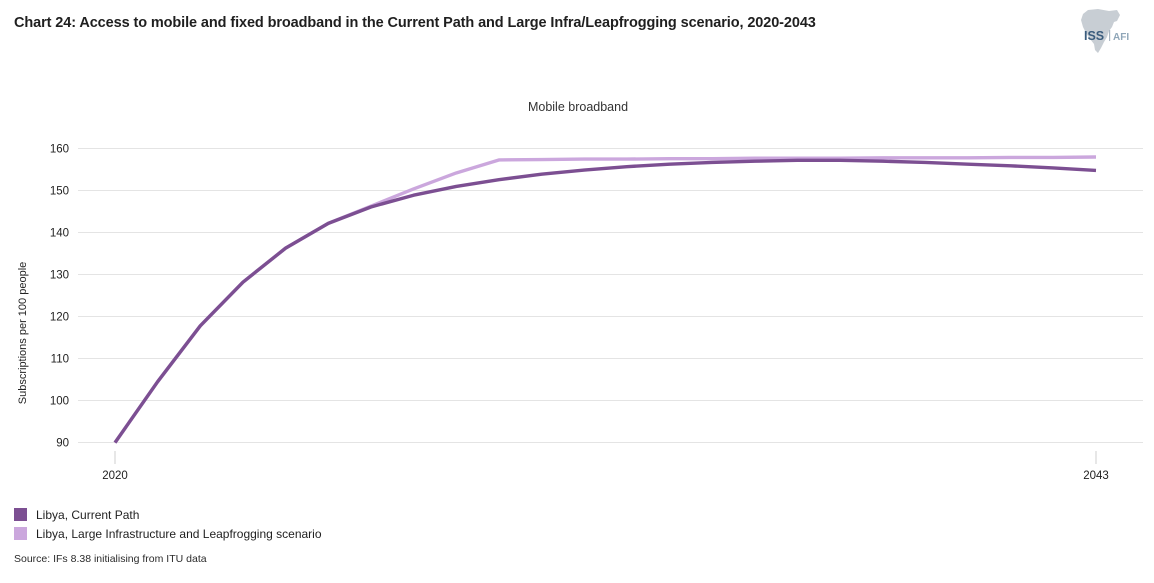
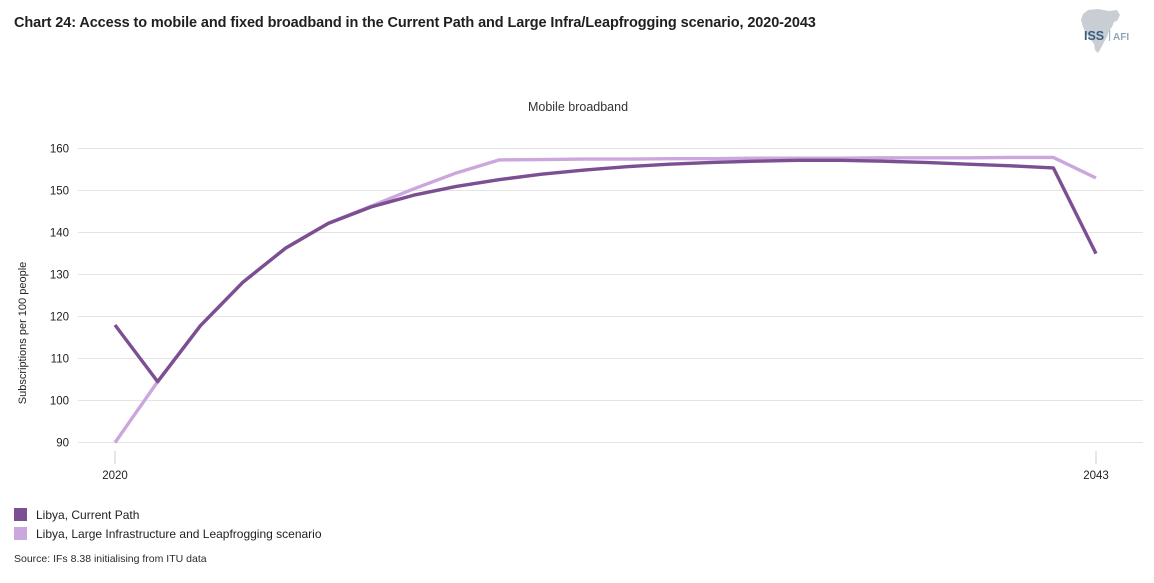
Libya, Current Path/2020: 90 -> 118
Libya, Current Path/2043: 155 -> 135
Libya, Large Infrastructure and Leapfrogging scenario/2043: 158 -> 153
